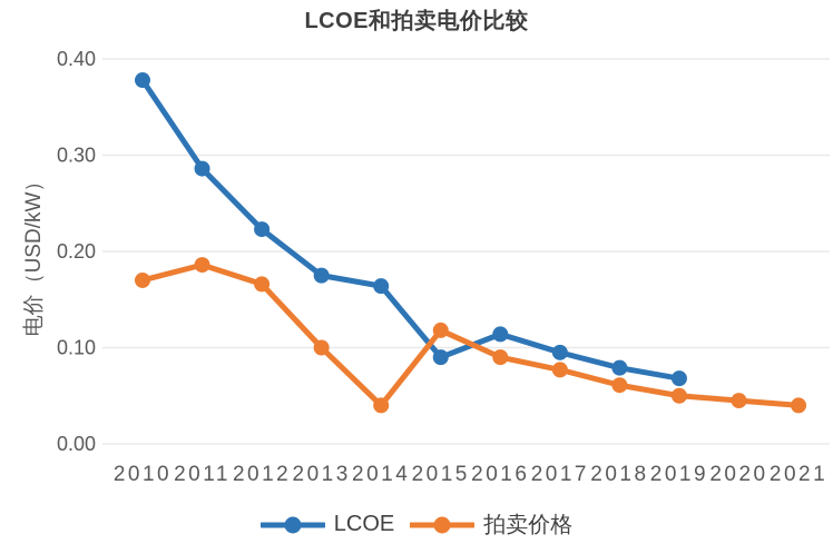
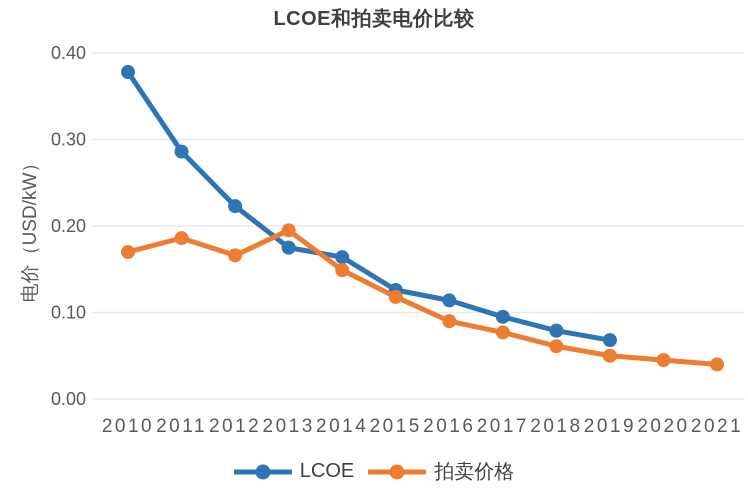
拍卖价格/2013: 0.10 -> 0.20
拍卖价格/2014: 0.04 -> 0.15
LCOE/2015: 0.09 -> 0.13
